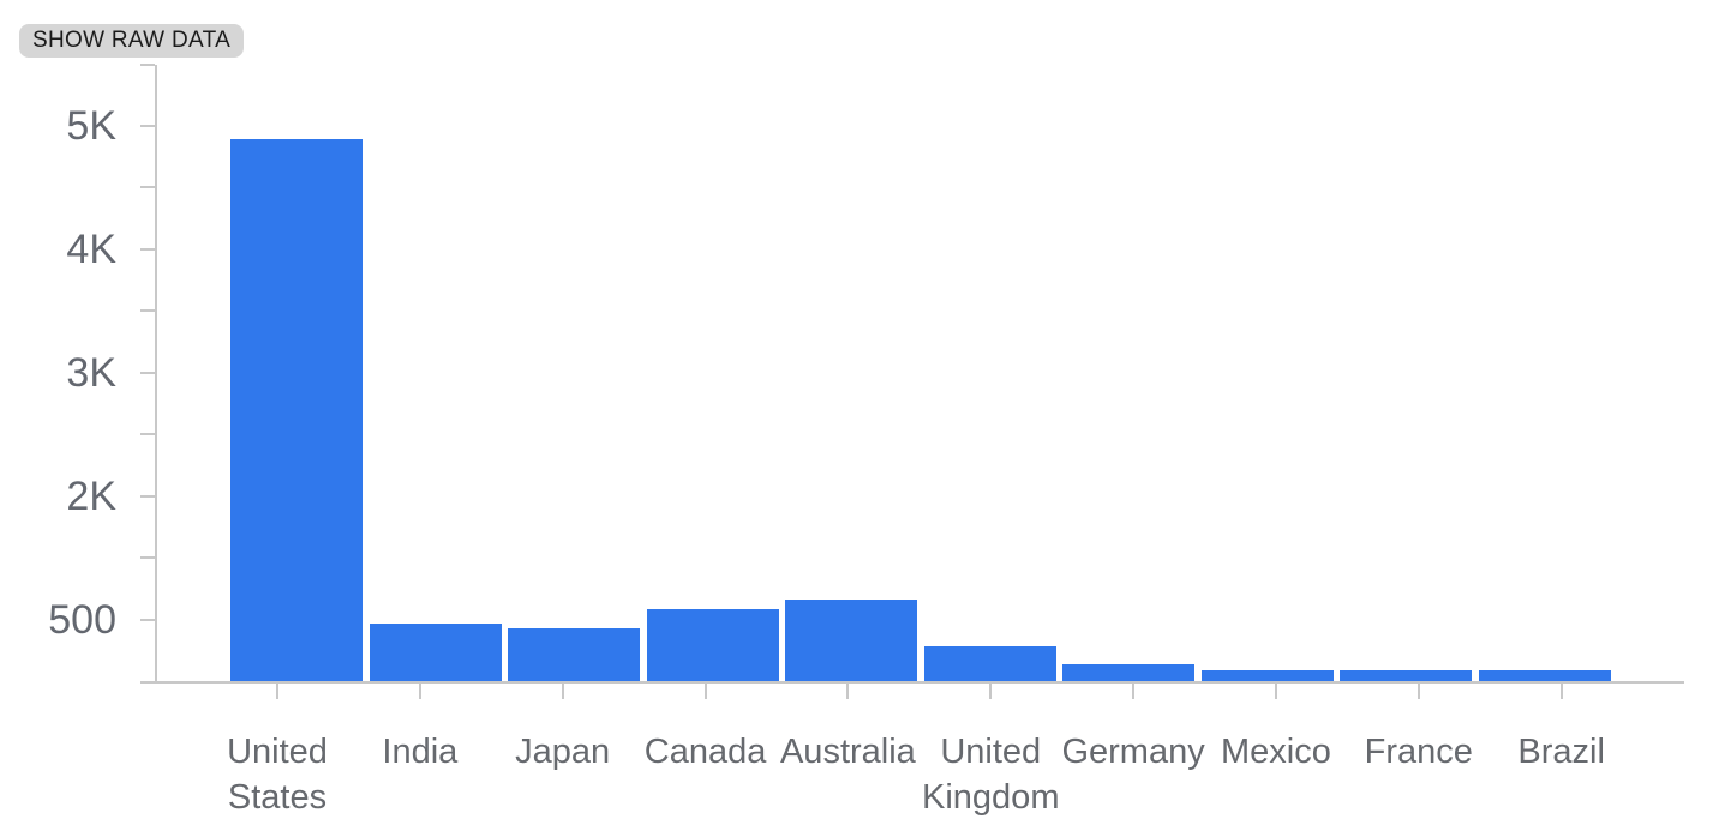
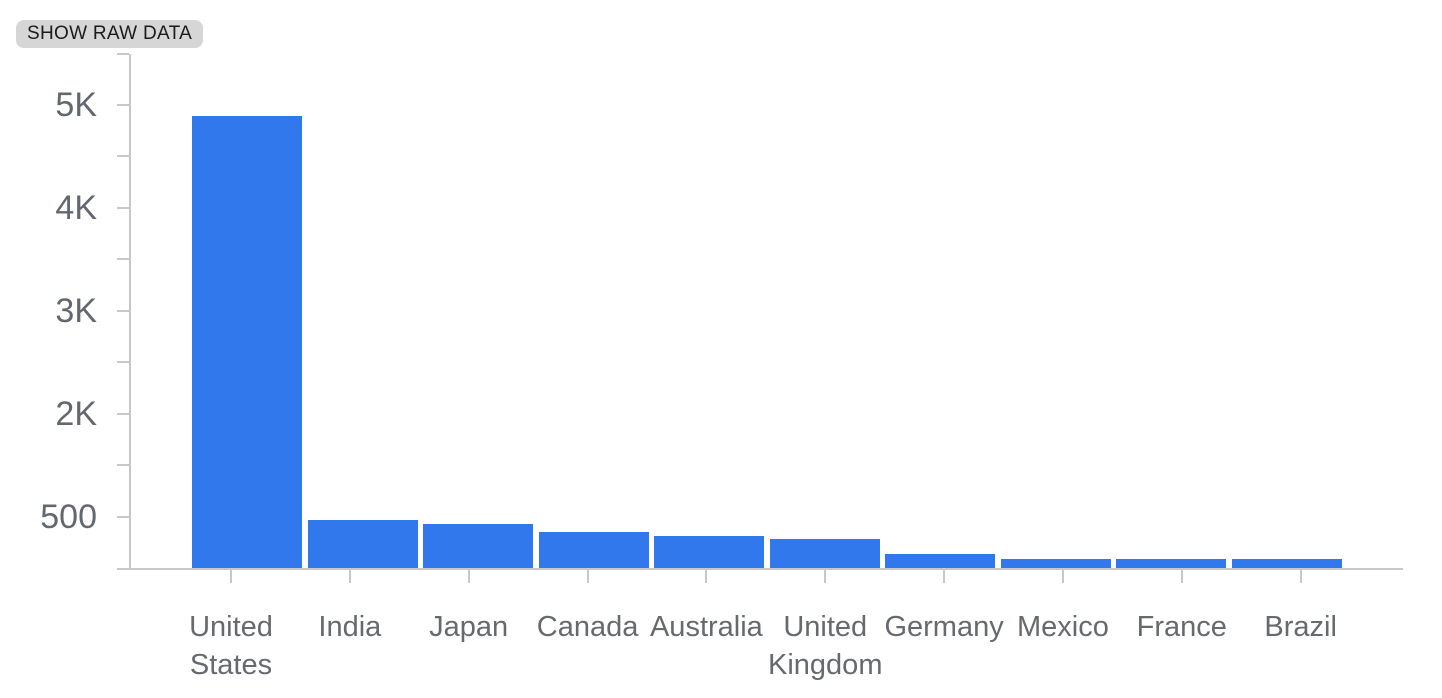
Canada: 0.63K -> 0.35K
Australia: 0.74K -> 0.31K
